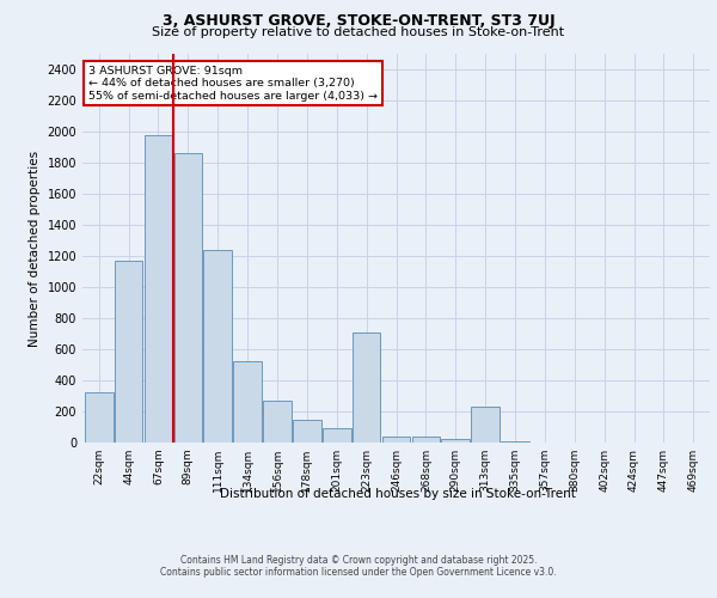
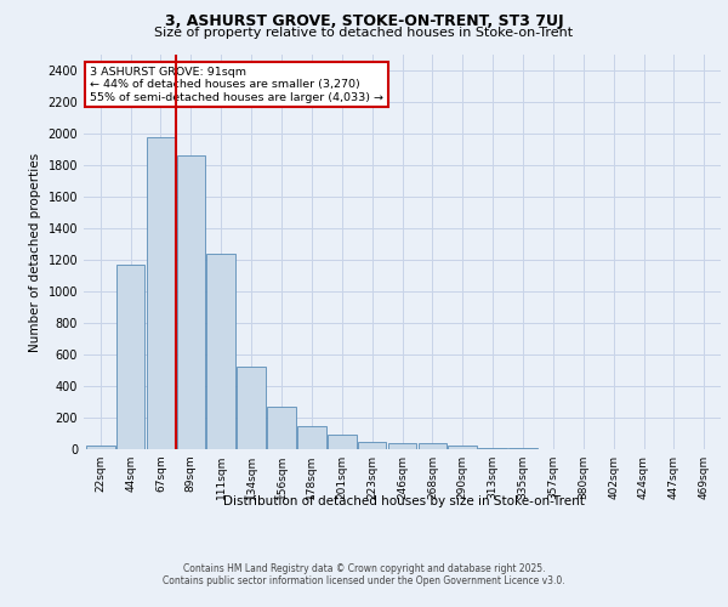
22sqm: 320 -> 20
223sqm: 710 -> 40
313sqm: 230 -> 10
